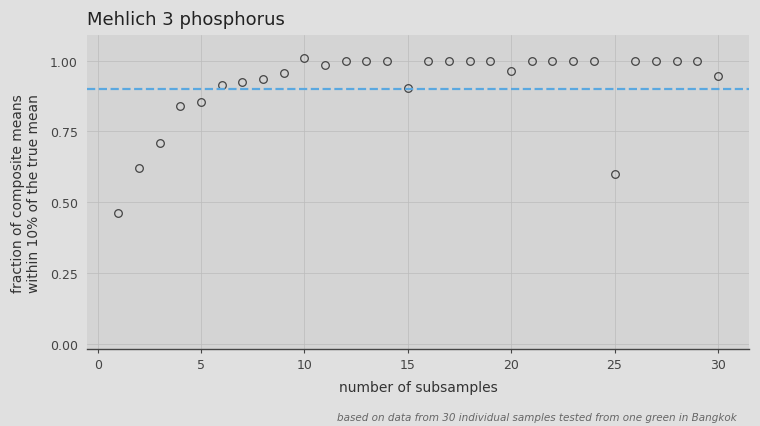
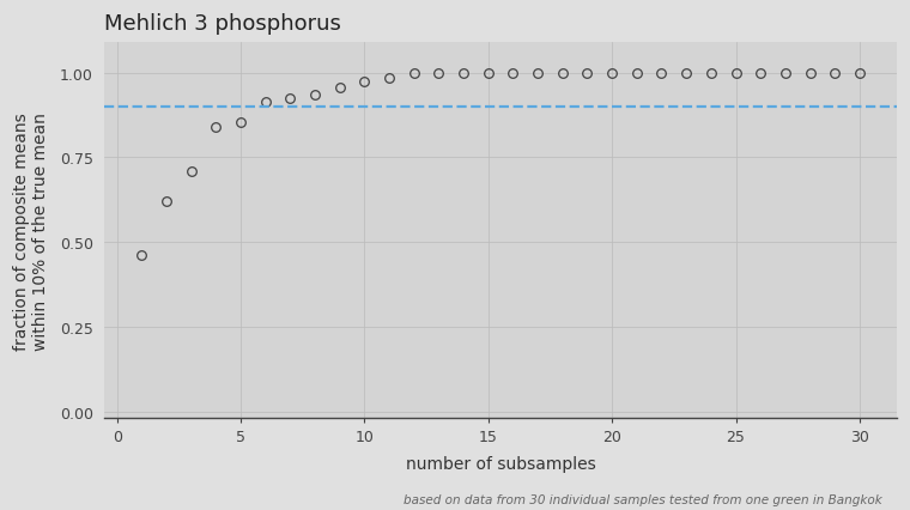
10: 1.010 -> 0.975
15: 0.905 -> 1.000
20: 0.965 -> 1.000
25: 0.600 -> 1.000
30: 0.945 -> 1.000
